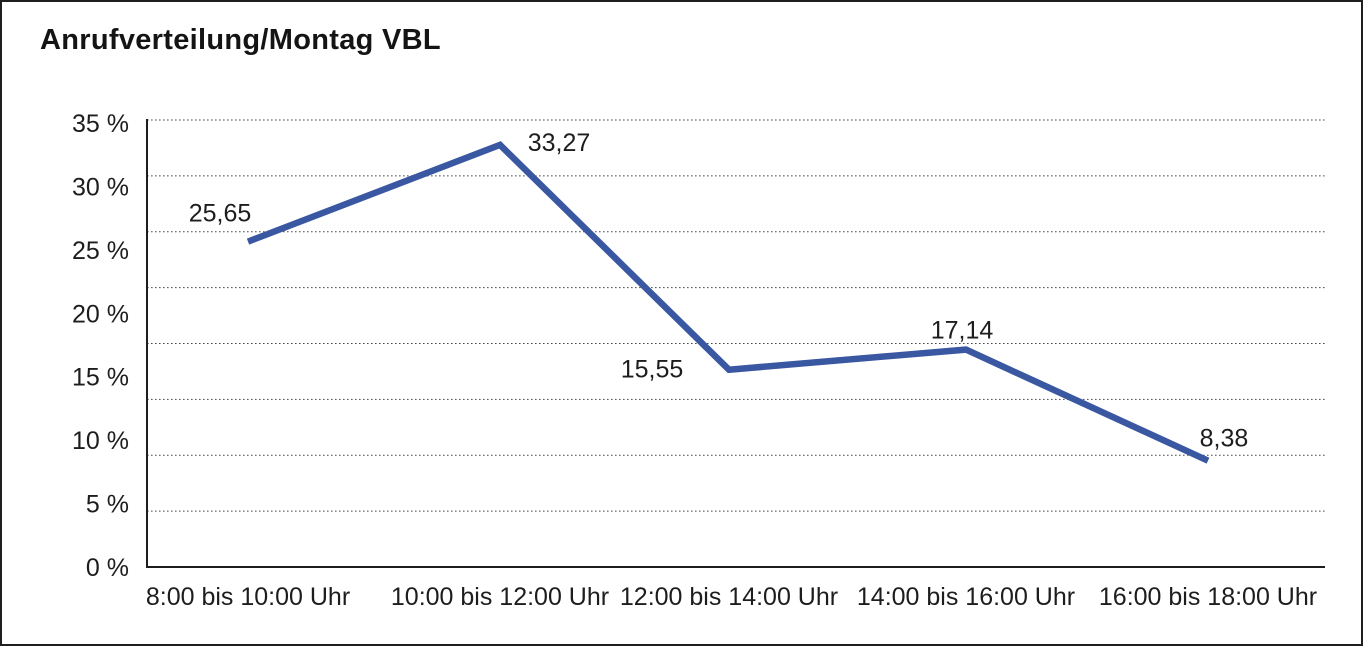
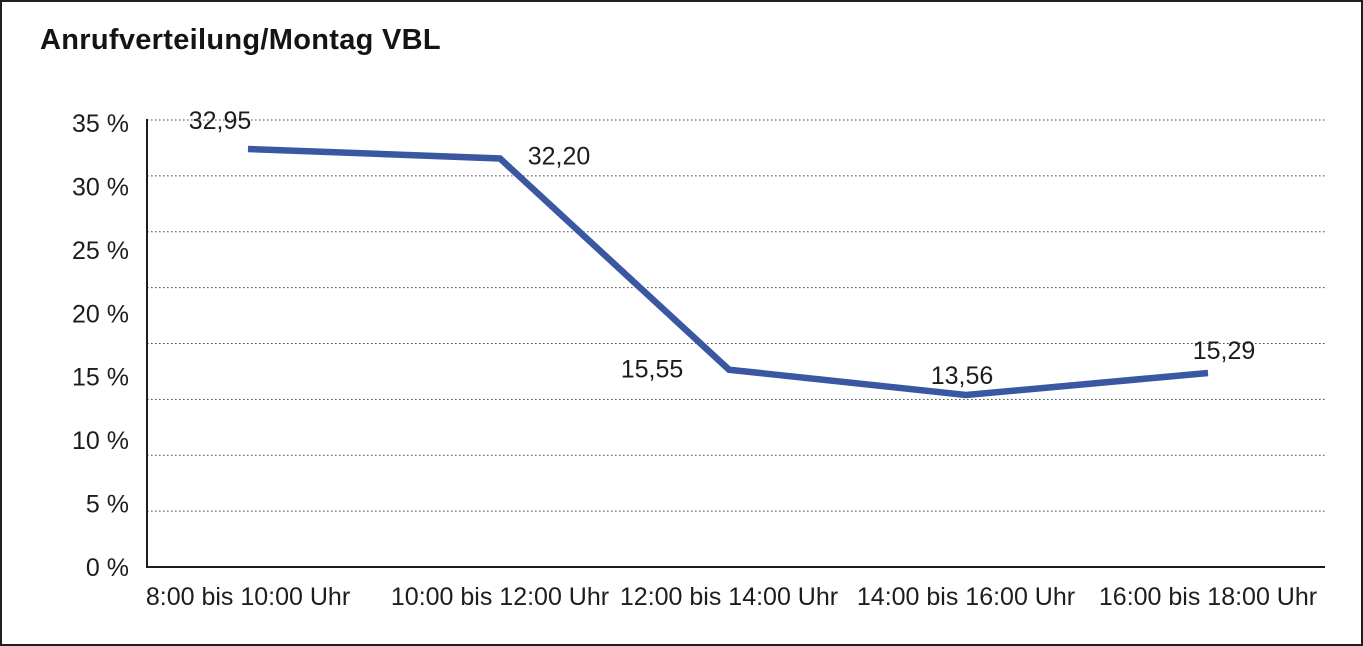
8:00 bis 10:00 Uhr: 25,65 -> 32,95
10:00 bis 12:00 Uhr: 33,27 -> 32,20
14:00 bis 16:00 Uhr: 17,14 -> 13,56
16:00 bis 18:00 Uhr: 8,38 -> 15,29
